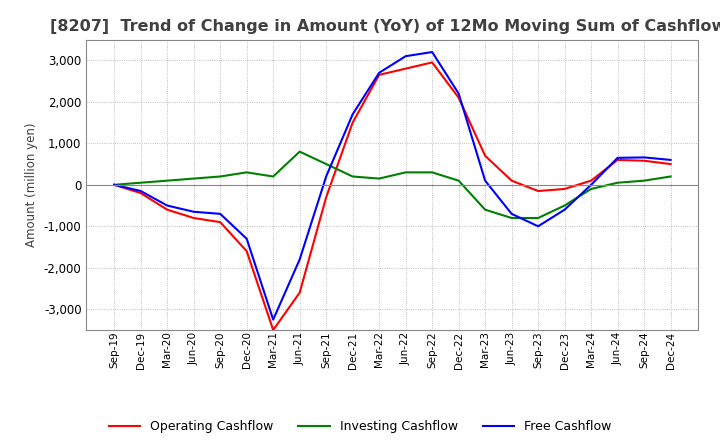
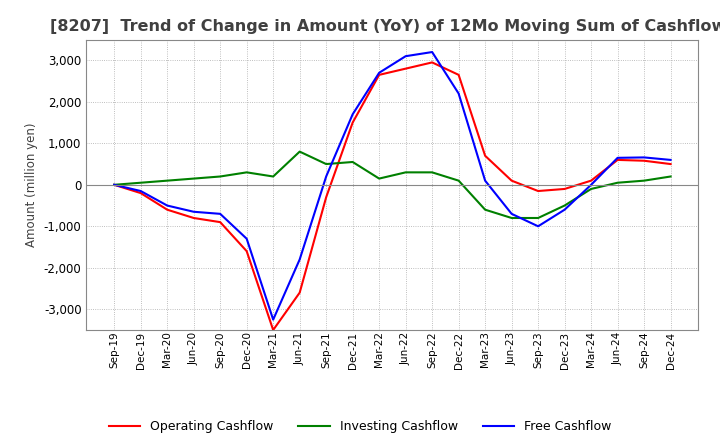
Investing Cashflow/Dec-21: 200 -> 550
Operating Cashflow/Dec-22: 2,100 -> 2,650
